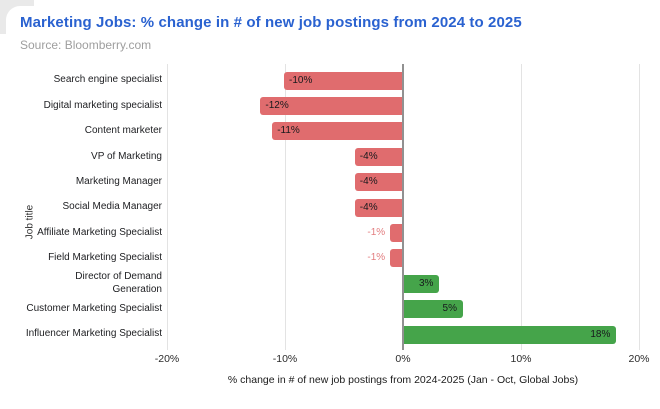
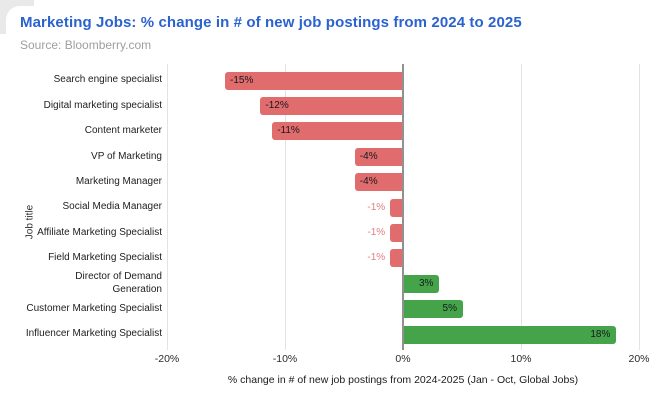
Search engine specialist: -10% -> -15%
Social Media Manager: -4% -> -1%
